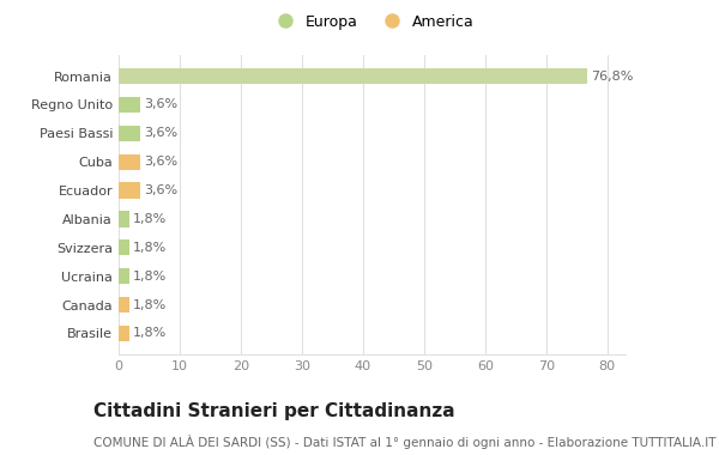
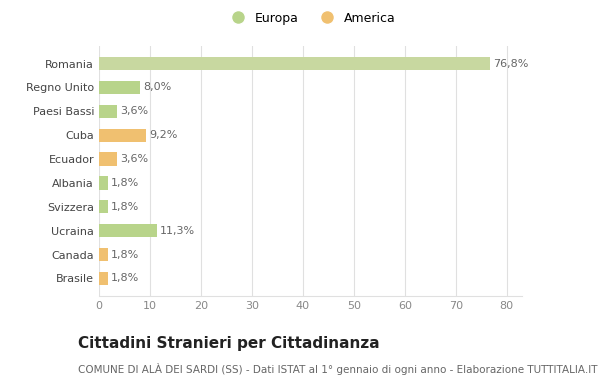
Regno Unito: 3,6% -> 8,0%
Cuba: 3,6% -> 9,2%
Ucraina: 1,8% -> 11,3%
